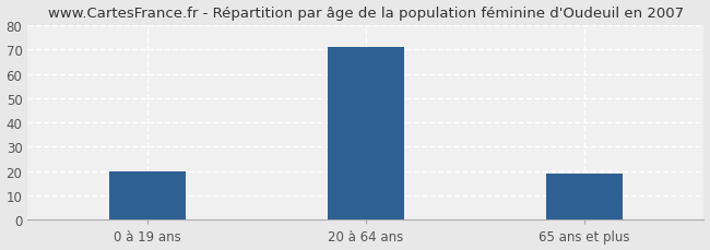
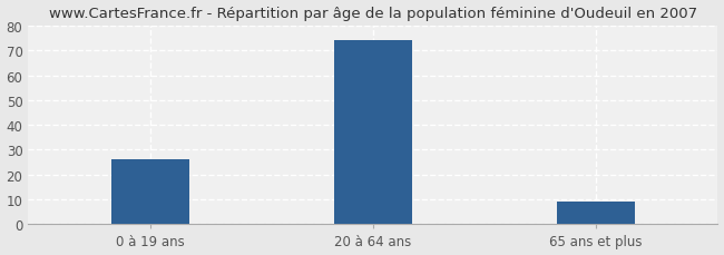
0 à 19 ans: 20 -> 26
20 à 64 ans: 71 -> 74
65 ans et plus: 19 -> 9
